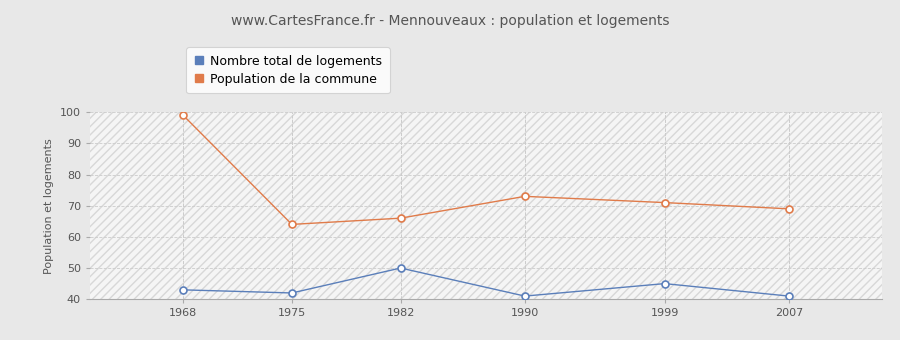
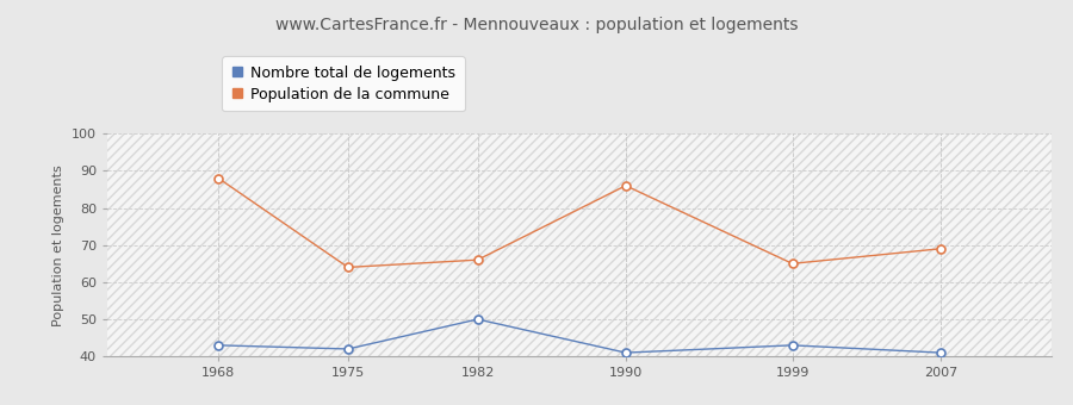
Population de la commune/1968: 99 -> 88
Population de la commune/1990: 73 -> 86
Nombre total de logements/1999: 45 -> 43
Population de la commune/1999: 71 -> 65
